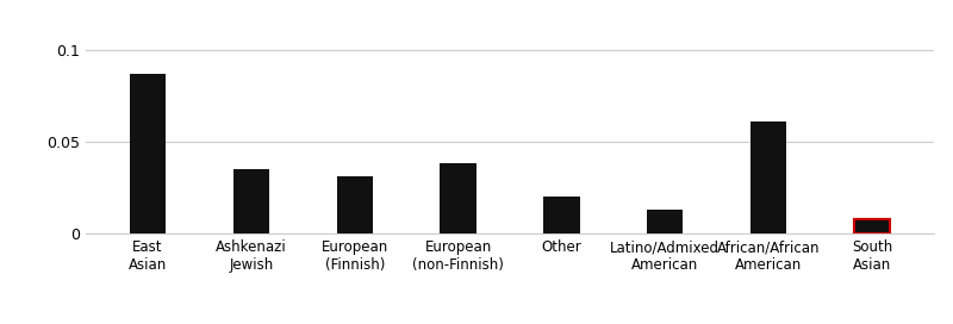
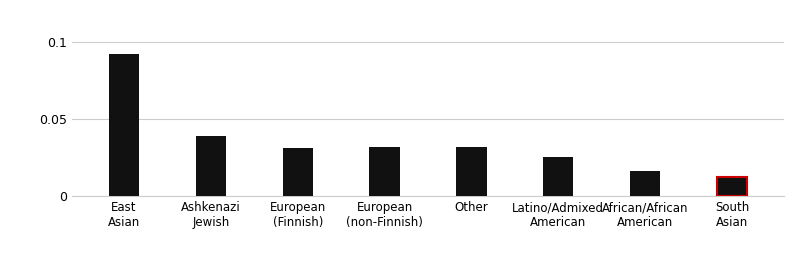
East Asian: 0.087 -> 0.092
Ashkenazi Jewish: 0.035 -> 0.039
European (non-Finnish): 0.038 -> 0.032
Other: 0.020 -> 0.032
Latino/Admixed American: 0.013 -> 0.025
African/African American: 0.061 -> 0.016
South Asian: 0.008 -> 0.012
